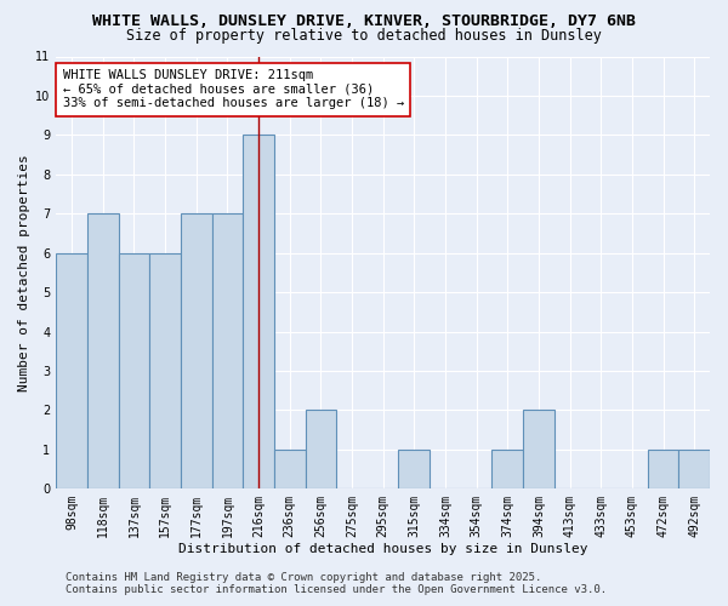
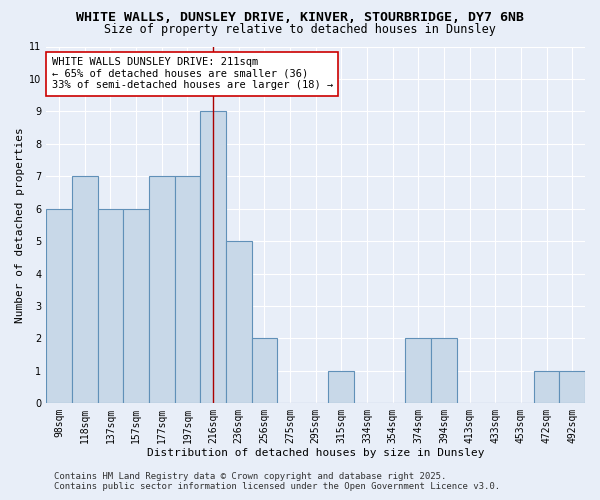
236sqm: 1 -> 5
374sqm: 1 -> 2
